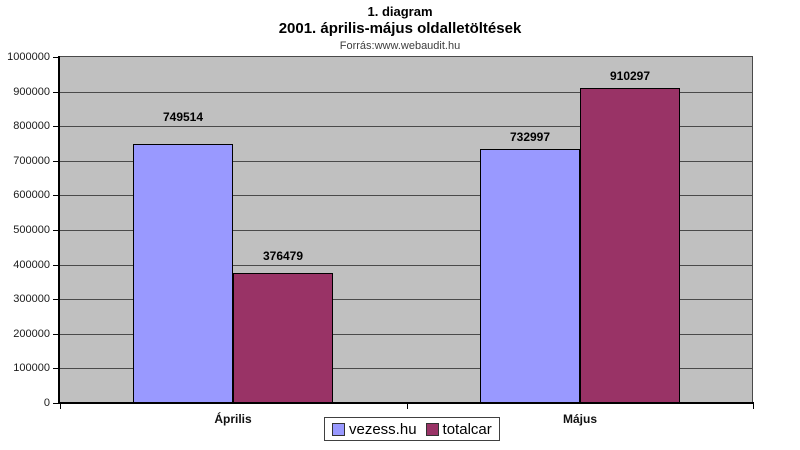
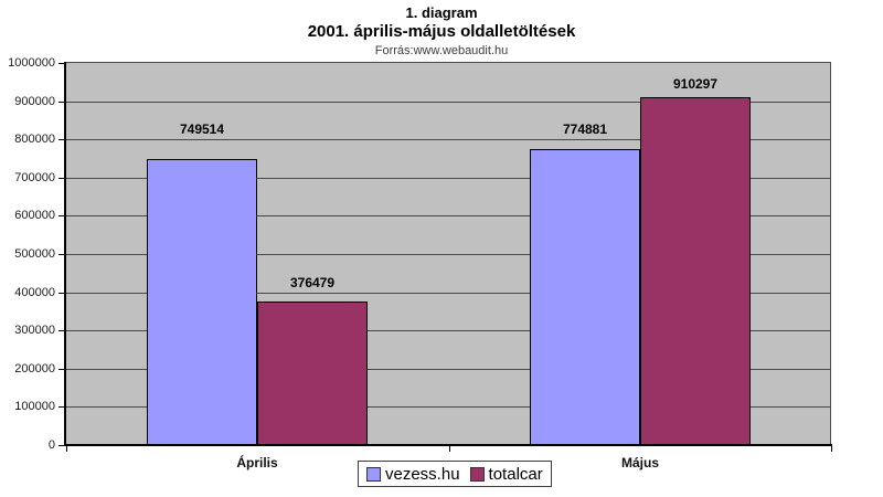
vezess.hu/Május: 732997 -> 774881
